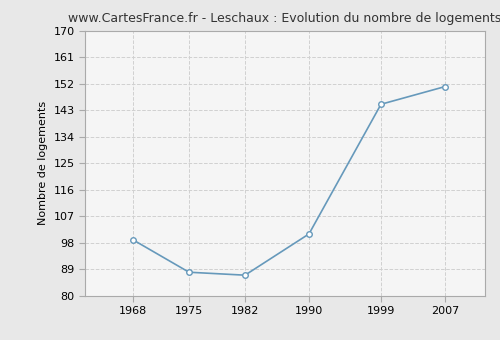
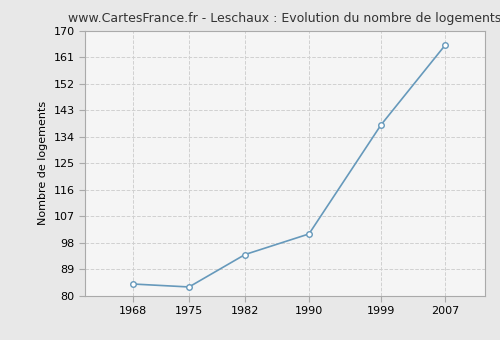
1968: 99 -> 84
1975: 88 -> 83
1982: 87 -> 94
1999: 145 -> 138
2007: 151 -> 165
